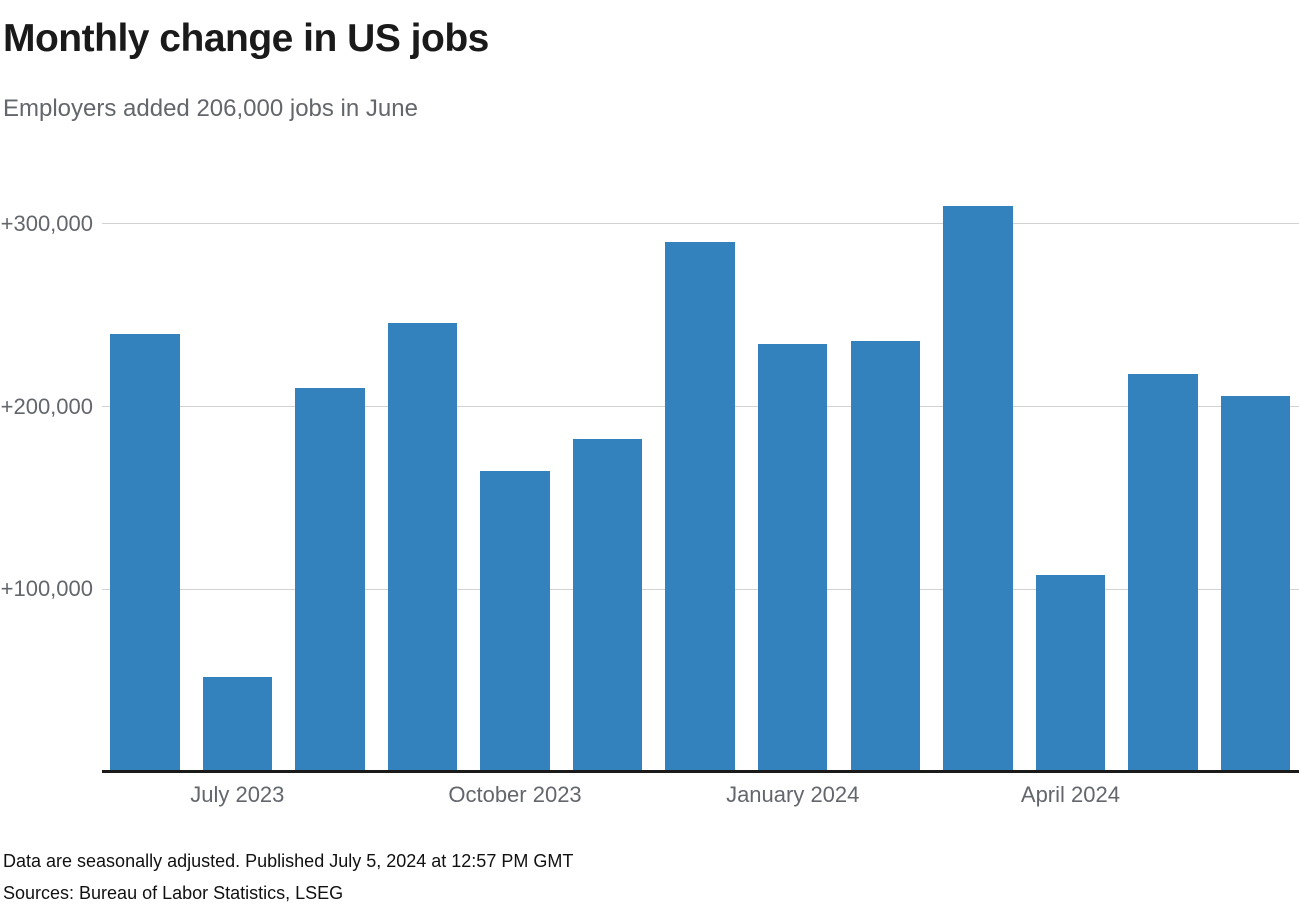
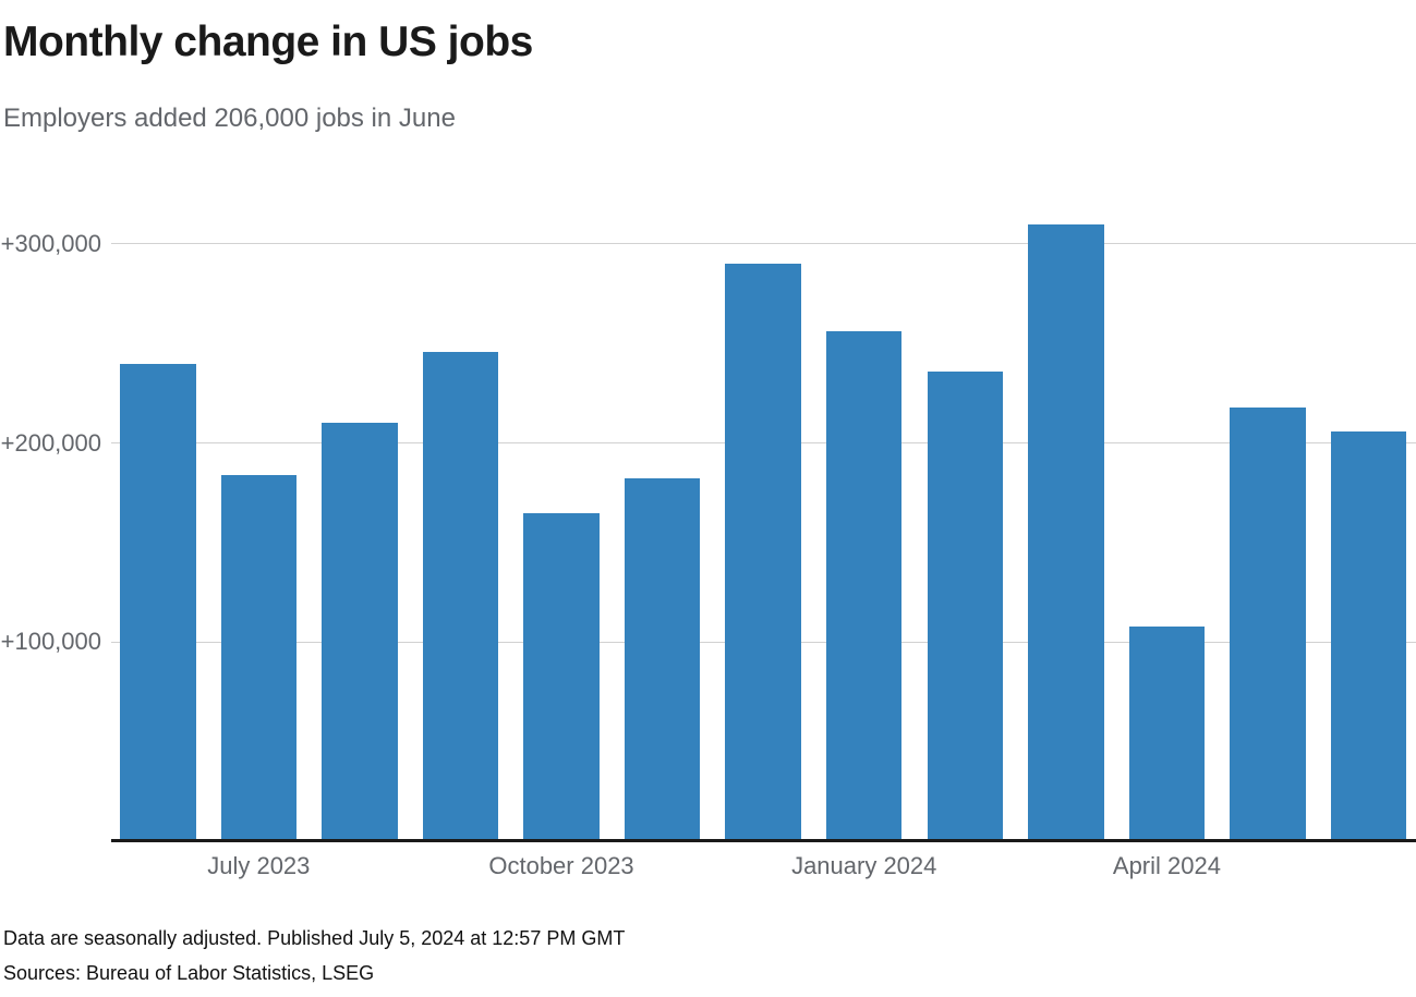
July 2023: 52000 -> 184000
January 2024: 234000 -> 256000
